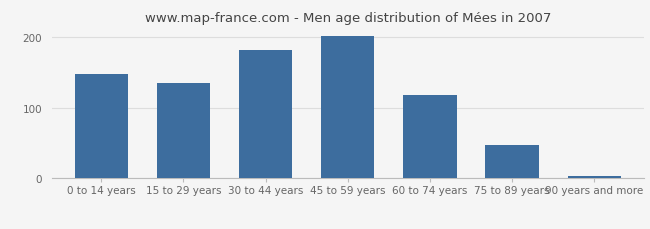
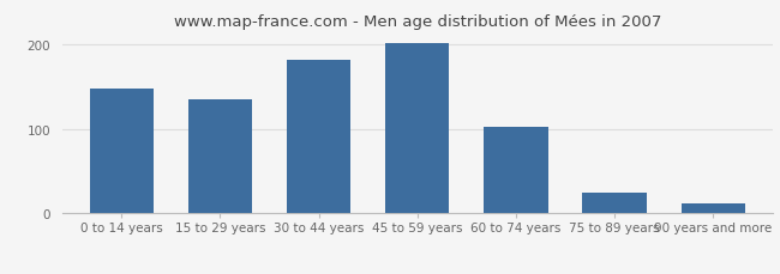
60 to 74 years: 118 -> 102
75 to 89 years: 47 -> 24
90 years and more: 3 -> 12
